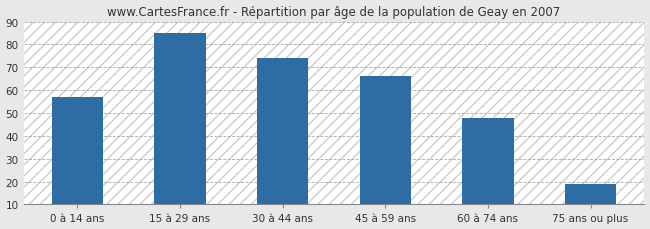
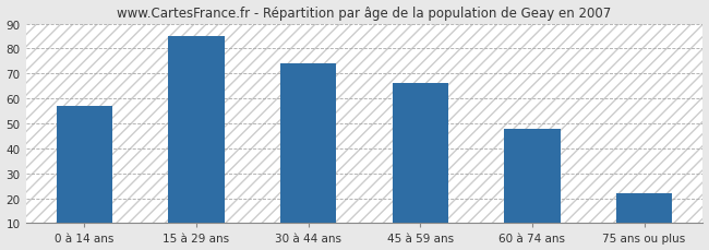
75 ans ou plus: 19 -> 22
